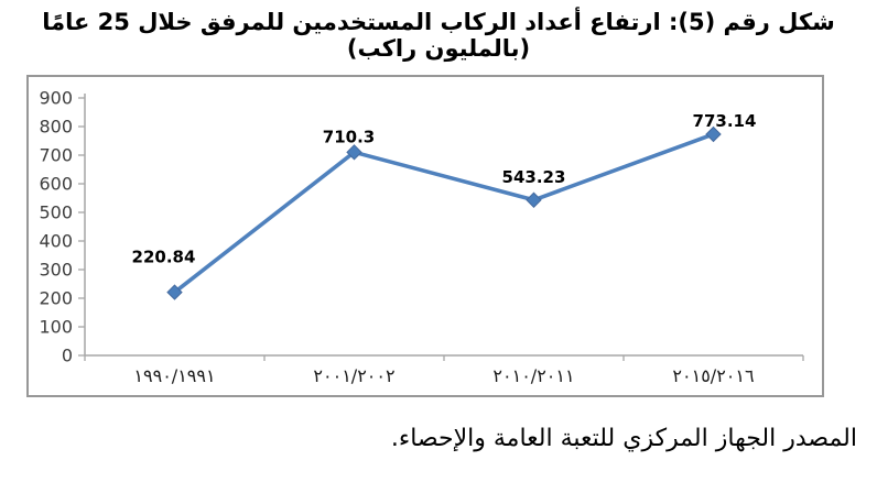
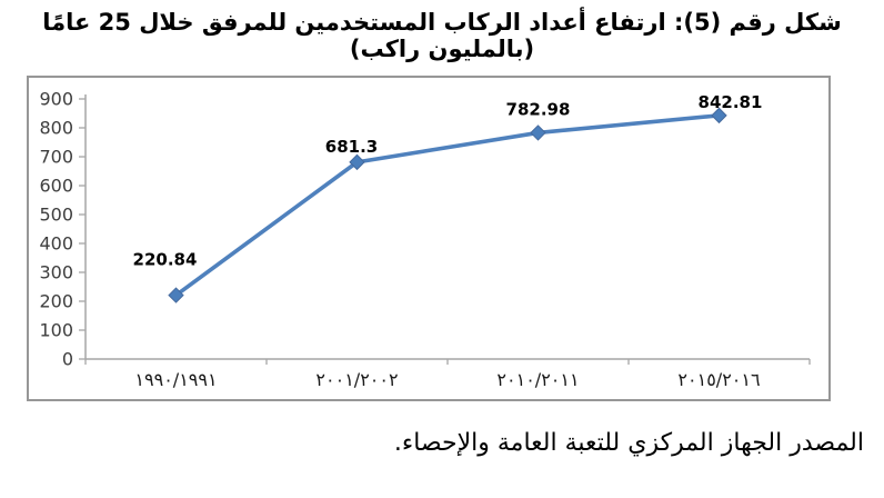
٢٠٠١/٢٠٠٢: 710.3 -> 681.3
٢٠١٠/٢٠١١: 543.23 -> 782.98
٢٠١٥/٢٠١٦: 773.14 -> 842.81
